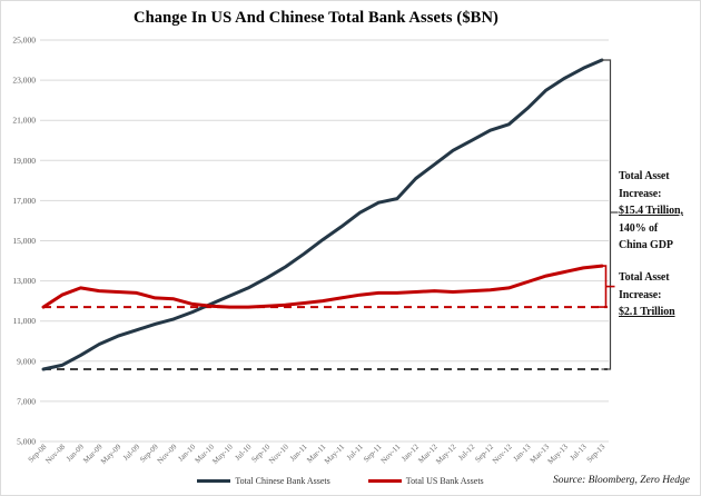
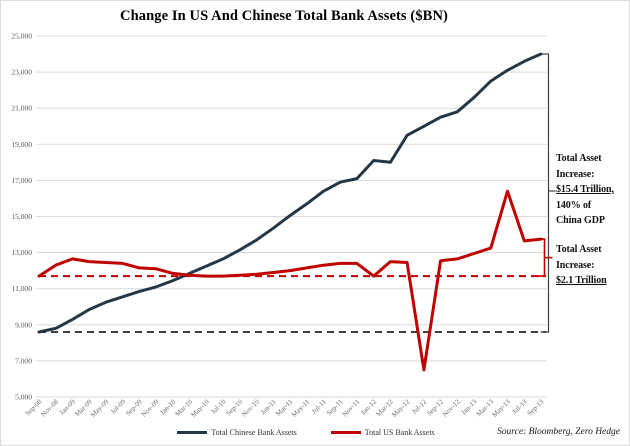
Total US Bank Assets/Jan-12: 12400 -> 11700
Total Chinese Bank Assets/Mar-12: 18800 -> 18000
Total US Bank Assets/Jul-12: 12500 -> 6500
Total US Bank Assets/May-13: 13400 -> 16400
